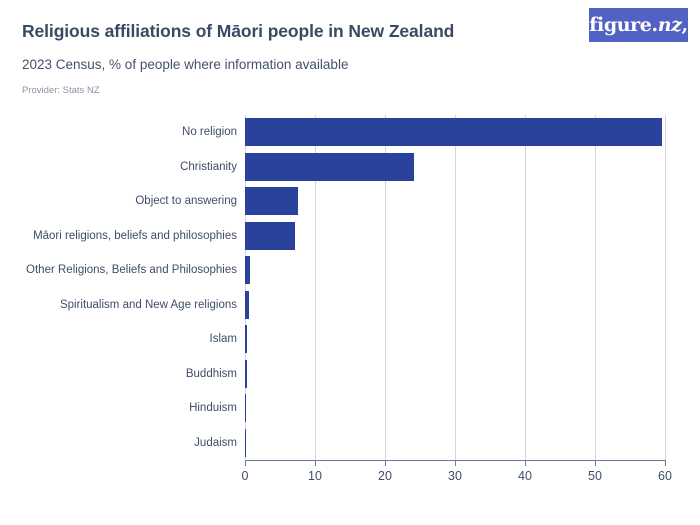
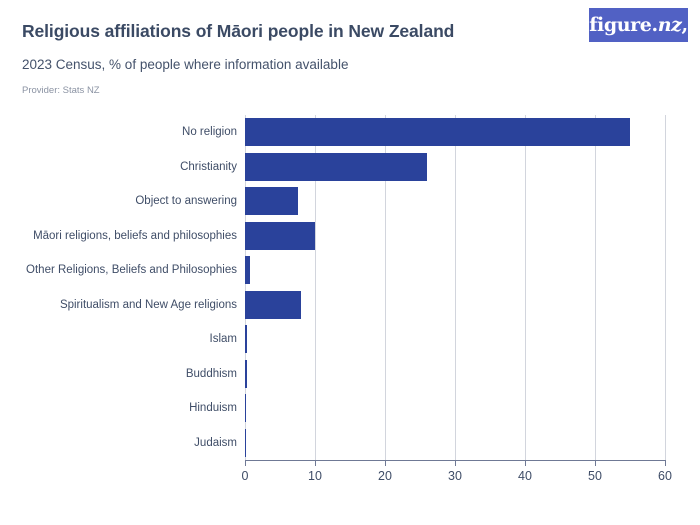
No religion: 60 -> 55
Christianity: 24 -> 26
Māori religions, beliefs and philosophies: 7 -> 10
Spiritualism and New Age religions: 1 -> 8
